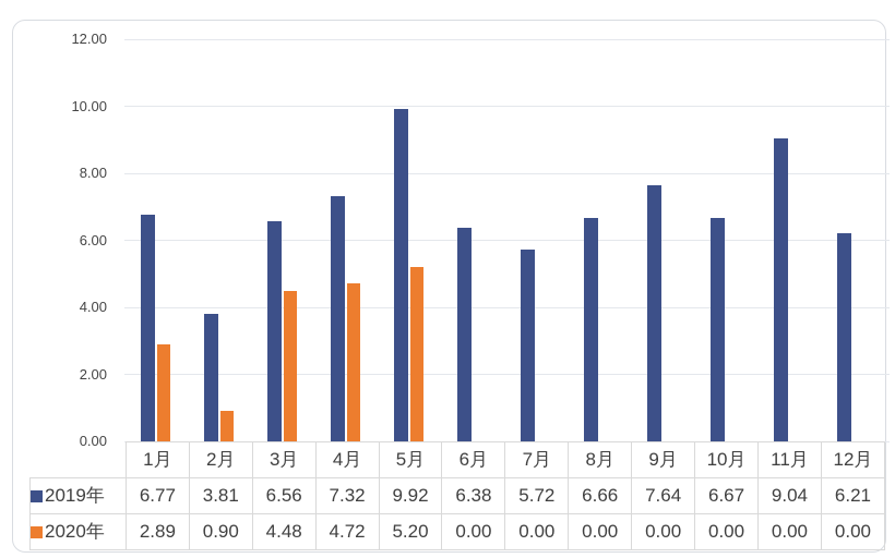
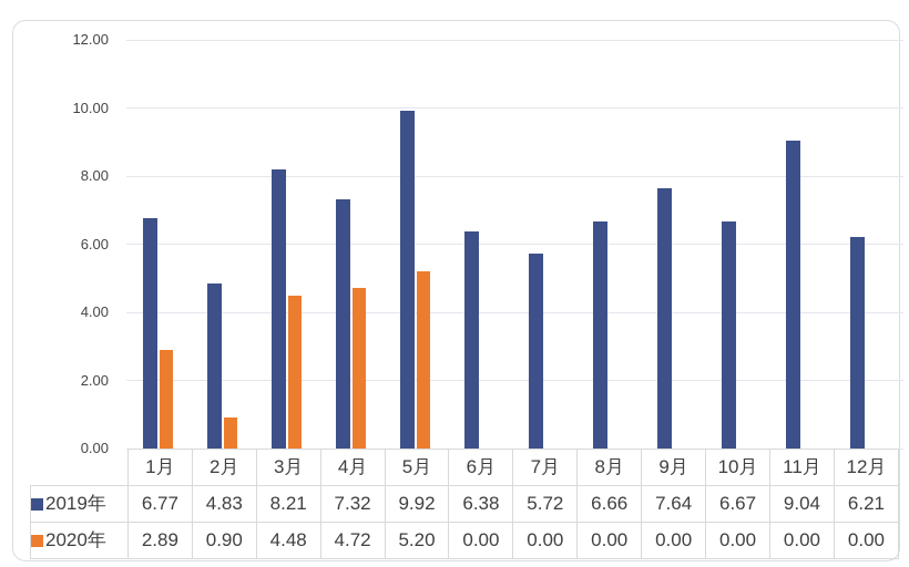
2019年/2月: 3.81 -> 4.83
2019年/3月: 6.56 -> 8.21
